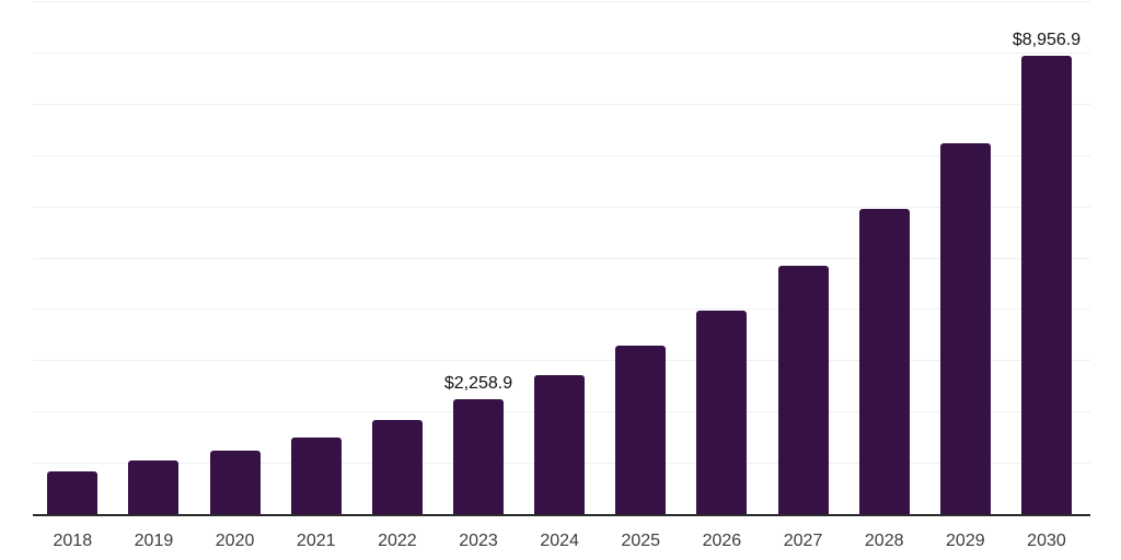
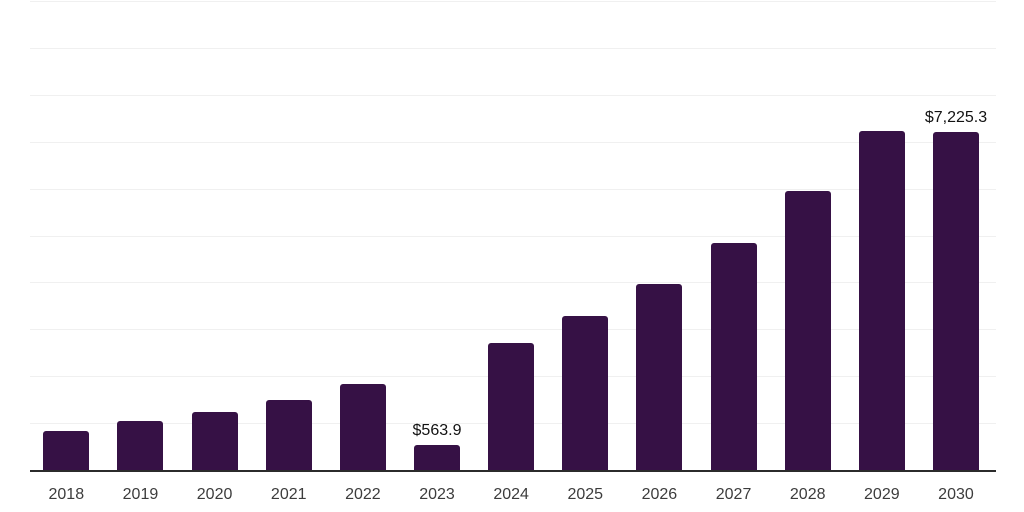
2023: $2,258.9 -> $563.9
2030: $8,956.9 -> $7,225.3
